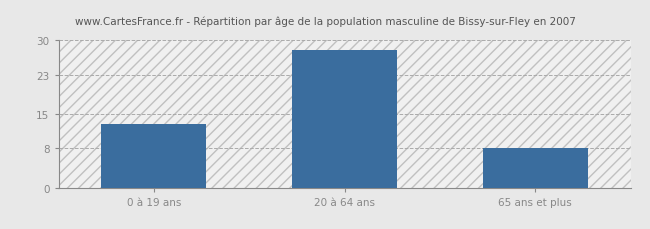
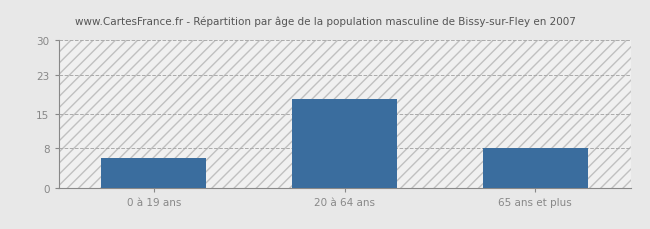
0 à 19 ans: 13 -> 6
20 à 64 ans: 28 -> 18
